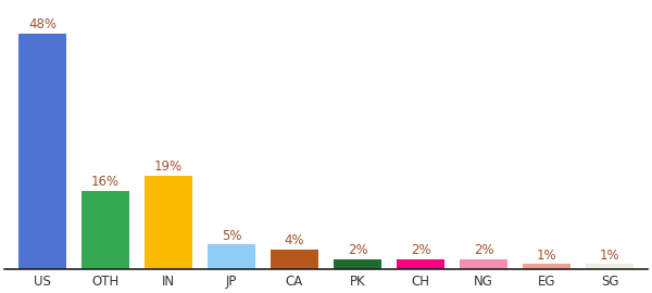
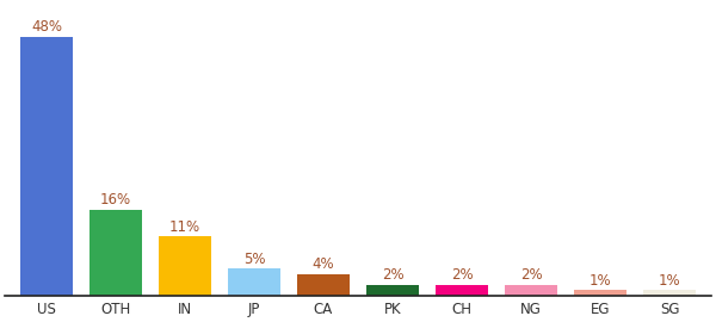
IN: 19% -> 11%
